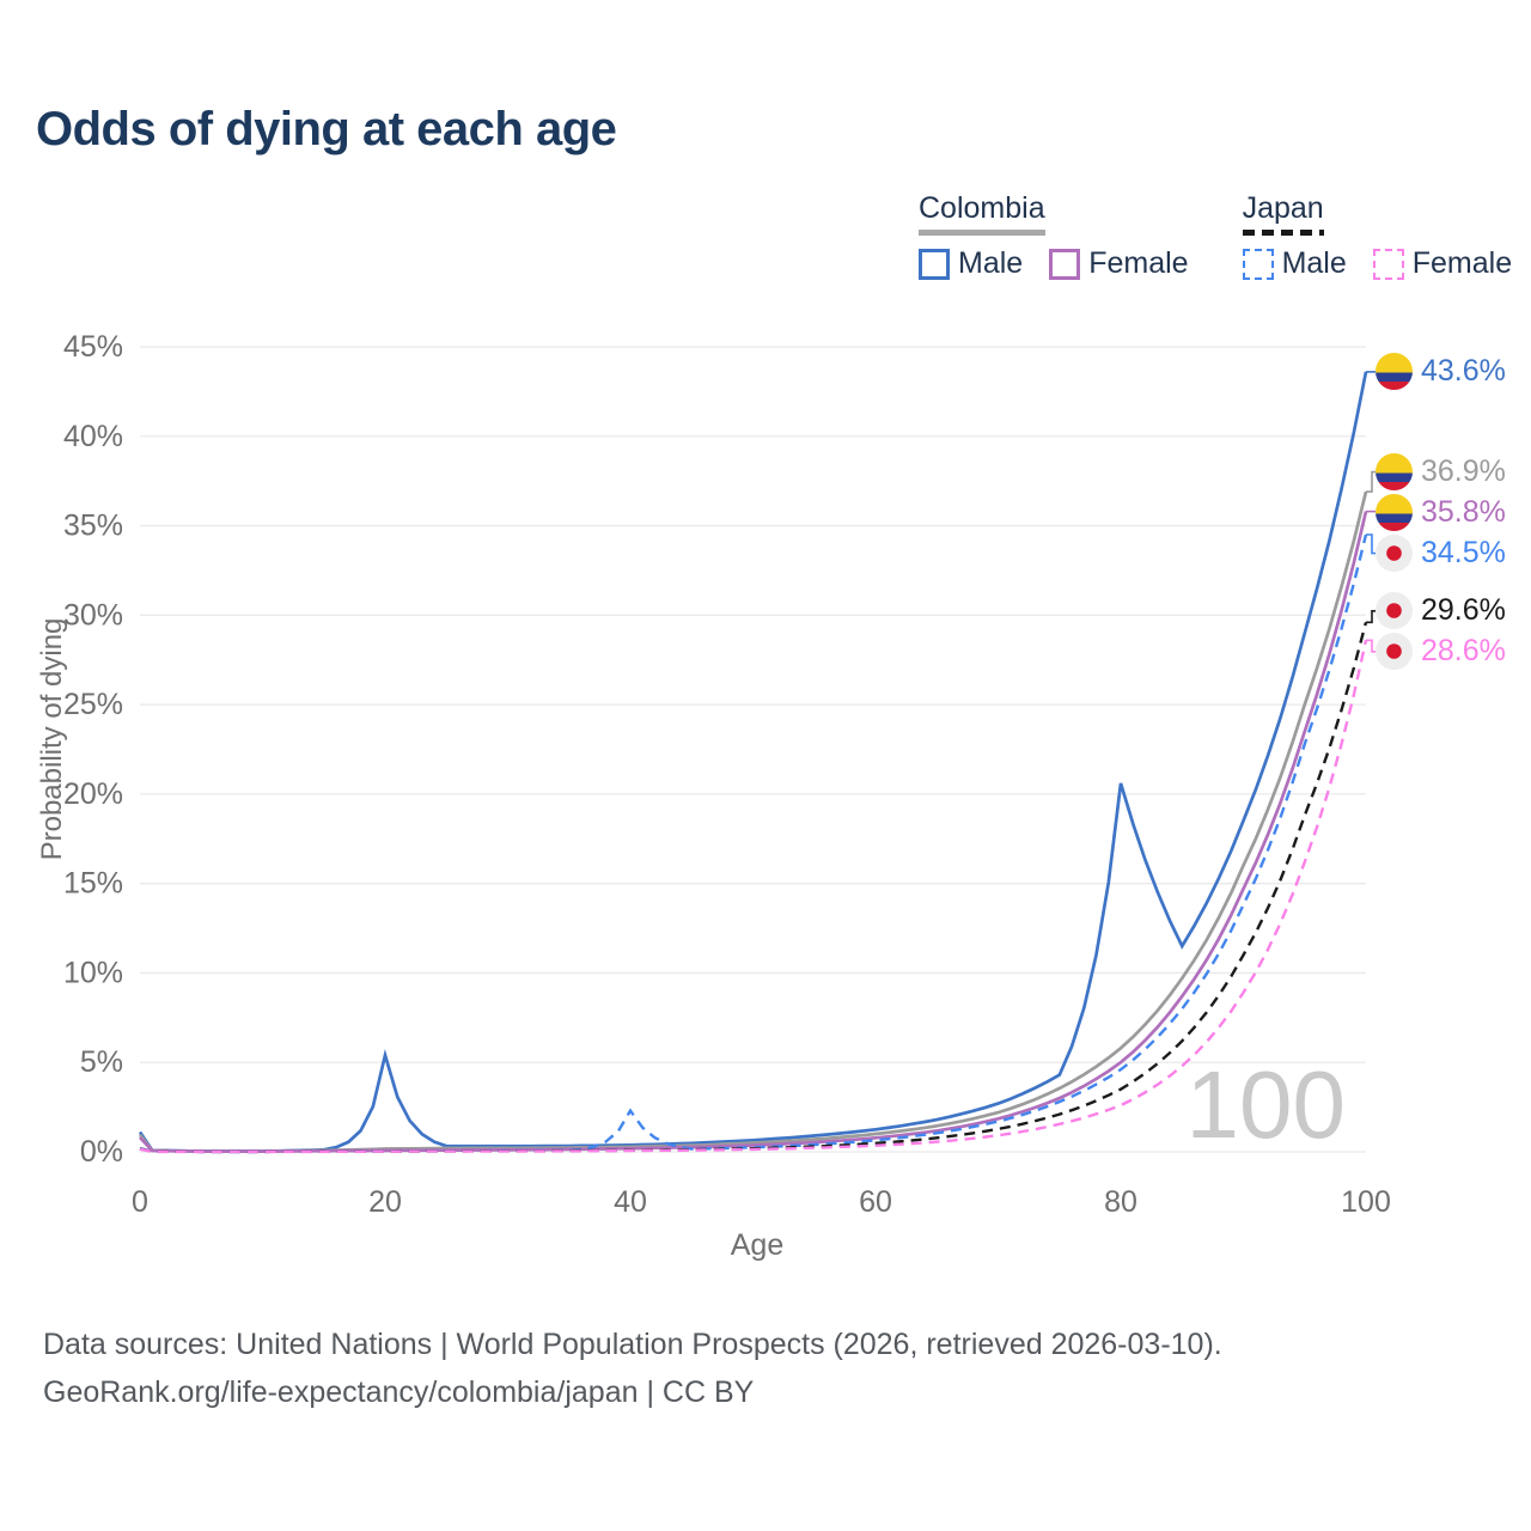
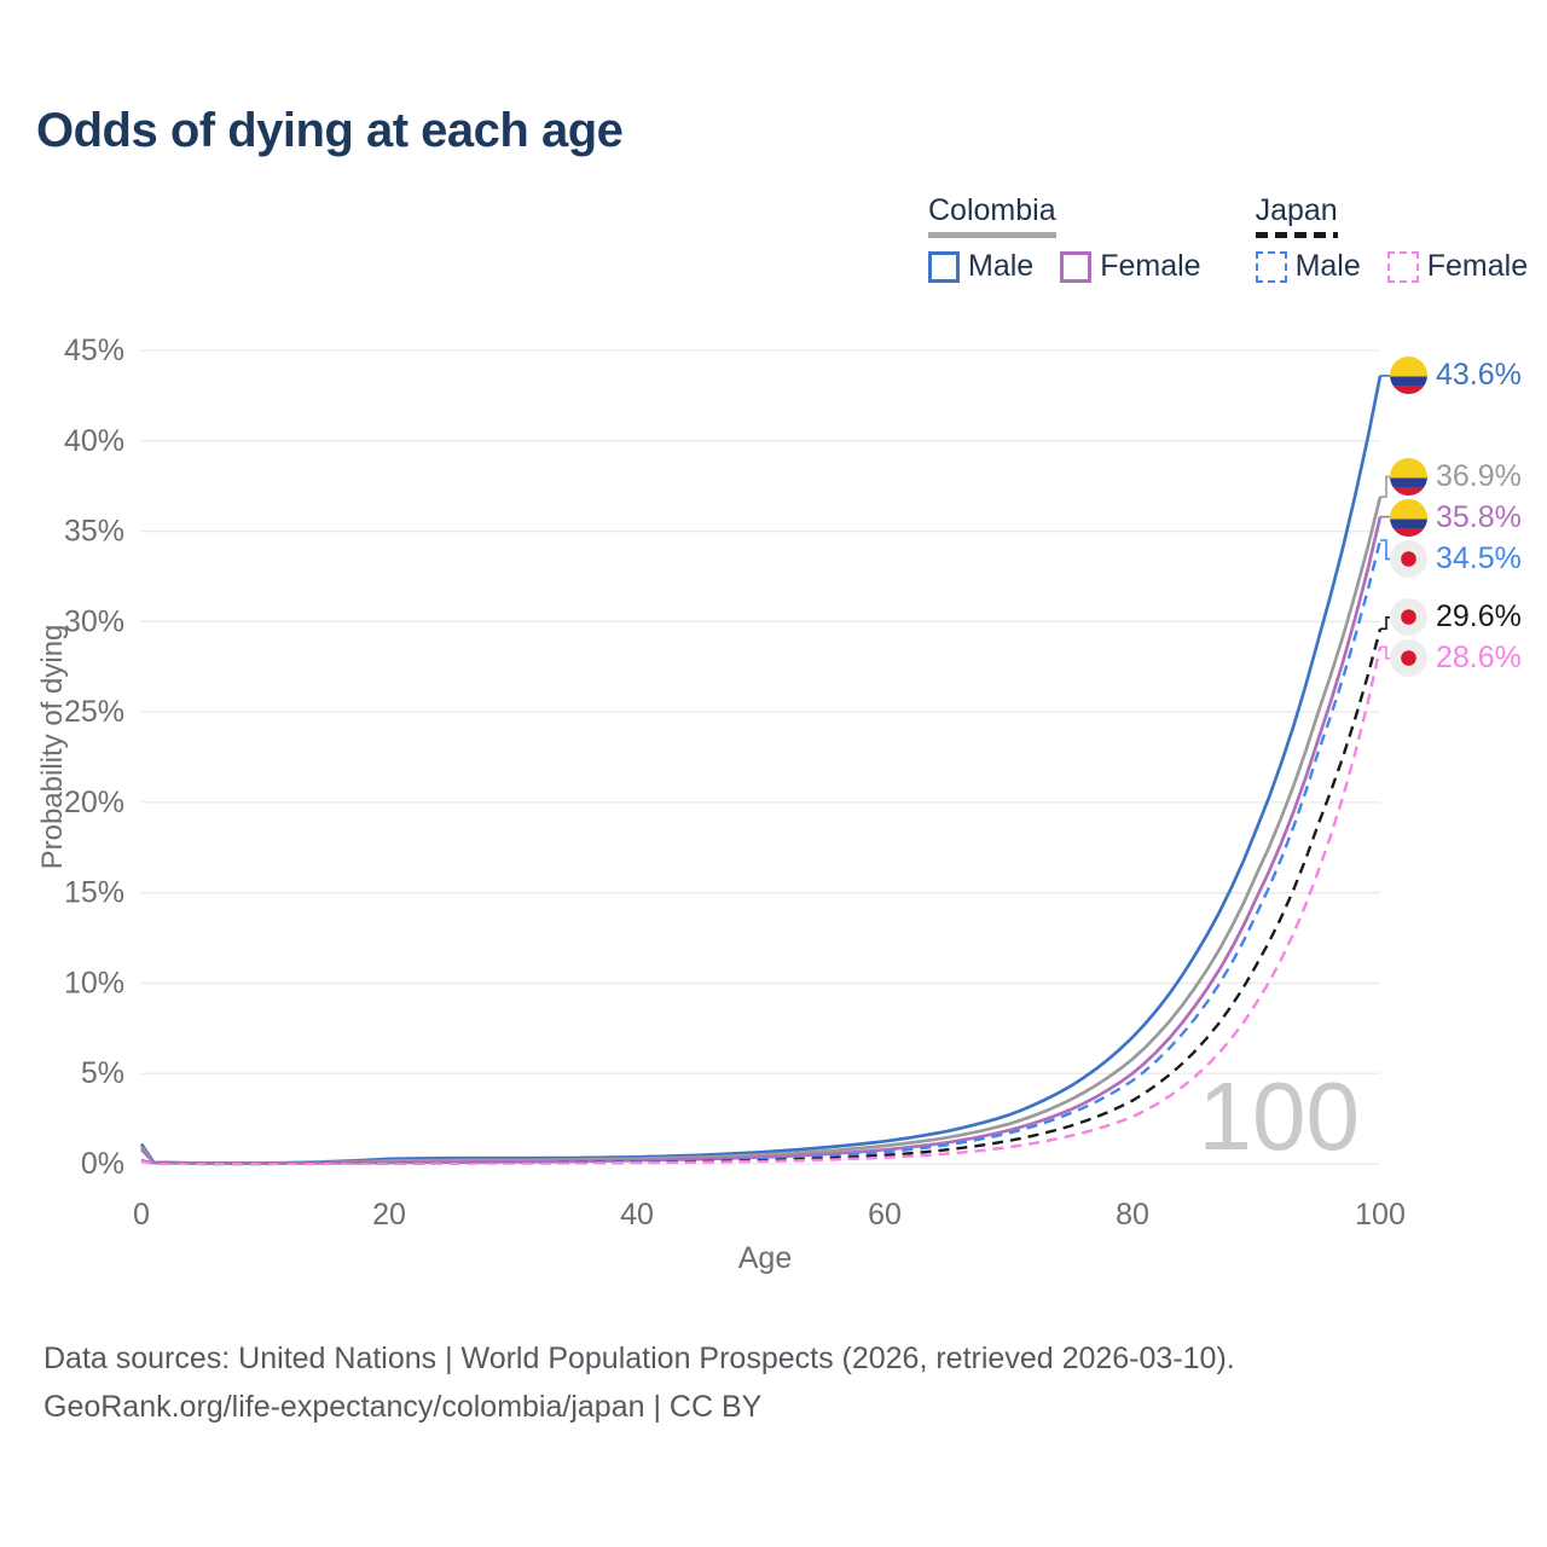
Colombia Male/20: 5.4% -> 0.3%
Japan Male/40: 2.3% -> 0.1%
Colombia Male/80: 20.6% -> 7.0%
